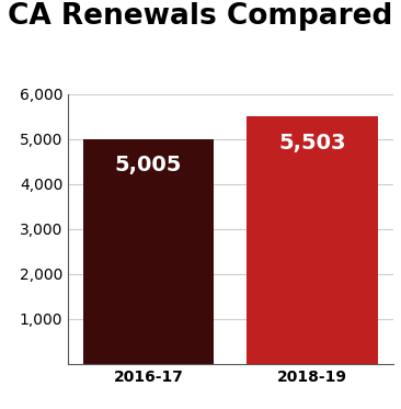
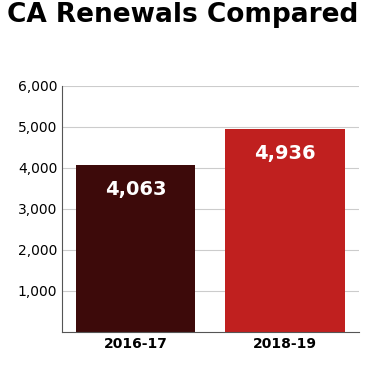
2016-17: 5,005 -> 4,063
2018-19: 5,503 -> 4,936
